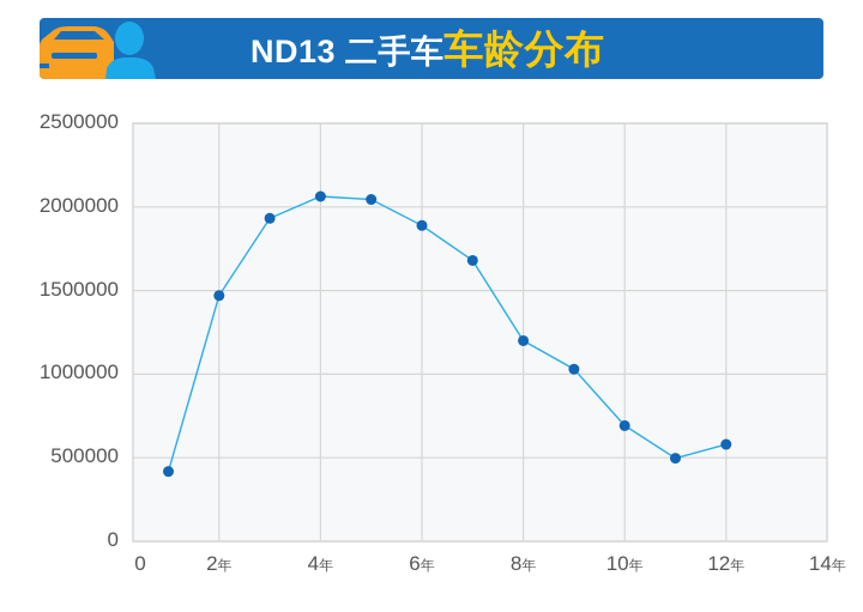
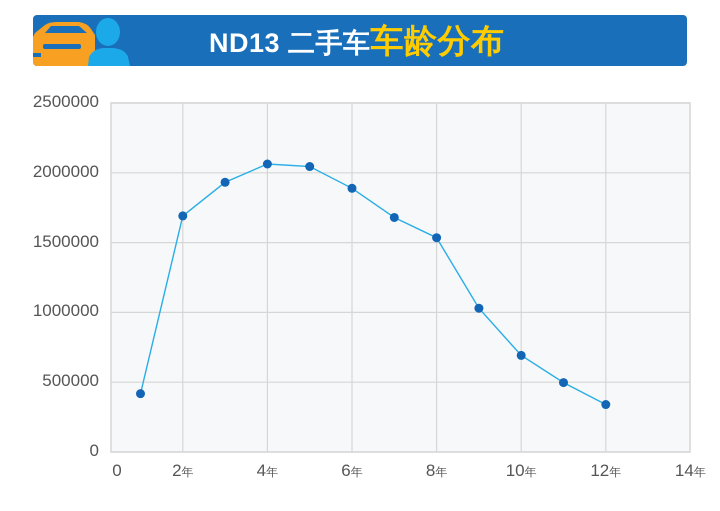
2: 1470000 -> 1690000
8: 1200000 -> 1540000
12: 580000 -> 340000
